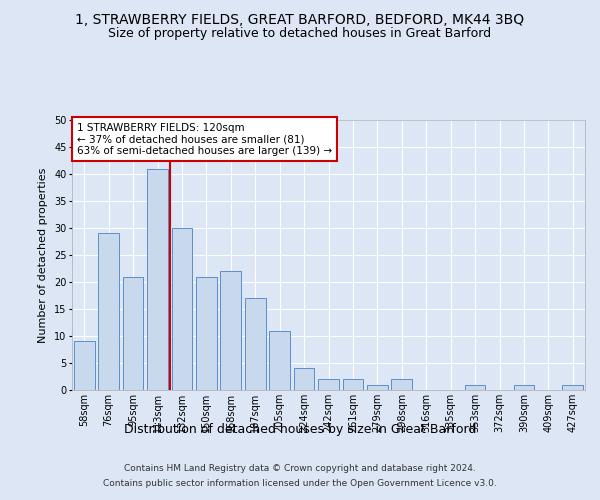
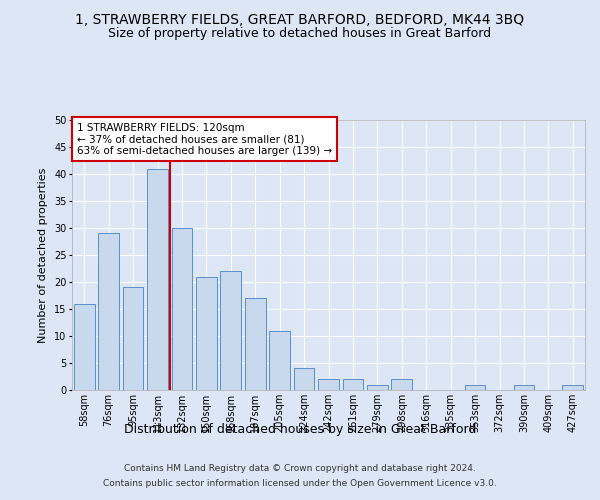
58sqm: 9 -> 16
95sqm: 21 -> 19
